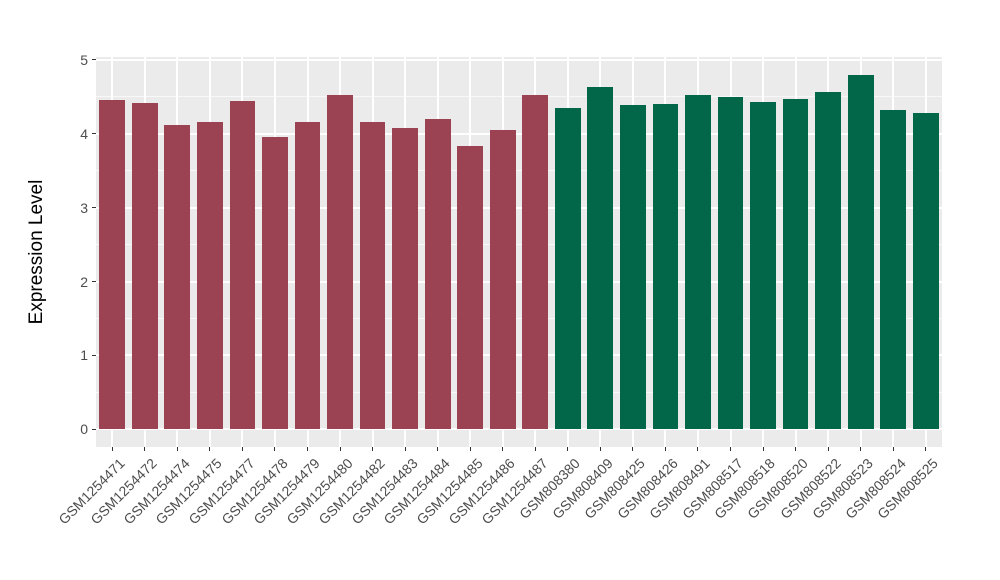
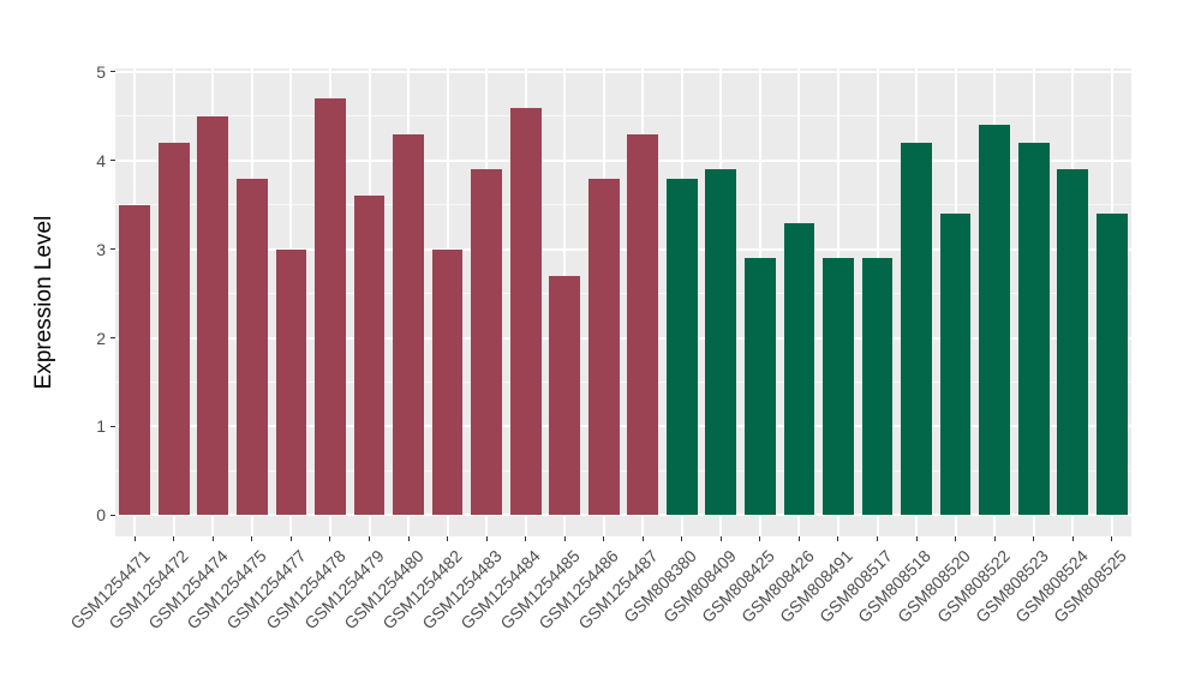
GSM1254471: 4.5 -> 3.5
GSM1254472: 4.4 -> 4.2
GSM1254474: 4.1 -> 4.5
GSM1254475: 4.2 -> 3.8
GSM1254477: 4.5 -> 3.0
GSM1254478: 4.0 -> 4.7
GSM1254479: 4.2 -> 3.6
GSM1254480: 4.5 -> 4.3
GSM1254482: 4.2 -> 3.0
GSM1254483: 4.1 -> 3.9
GSM1254484: 4.2 -> 4.6
GSM1254485: 3.8 -> 2.7
GSM1254486: 4.0 -> 3.8
GSM1254487: 4.5 -> 4.3
GSM808380: 4.3 -> 3.8
GSM808409: 4.6 -> 3.9
GSM808425: 4.4 -> 2.9
GSM808426: 4.4 -> 3.3
GSM808491: 4.5 -> 2.9
GSM808517: 4.5 -> 2.9
GSM808518: 4.4 -> 4.2
GSM808520: 4.5 -> 3.4
GSM808522: 4.6 -> 4.4
GSM808523: 4.8 -> 4.2
GSM808524: 4.3 -> 3.9
GSM808525: 4.3 -> 3.4
